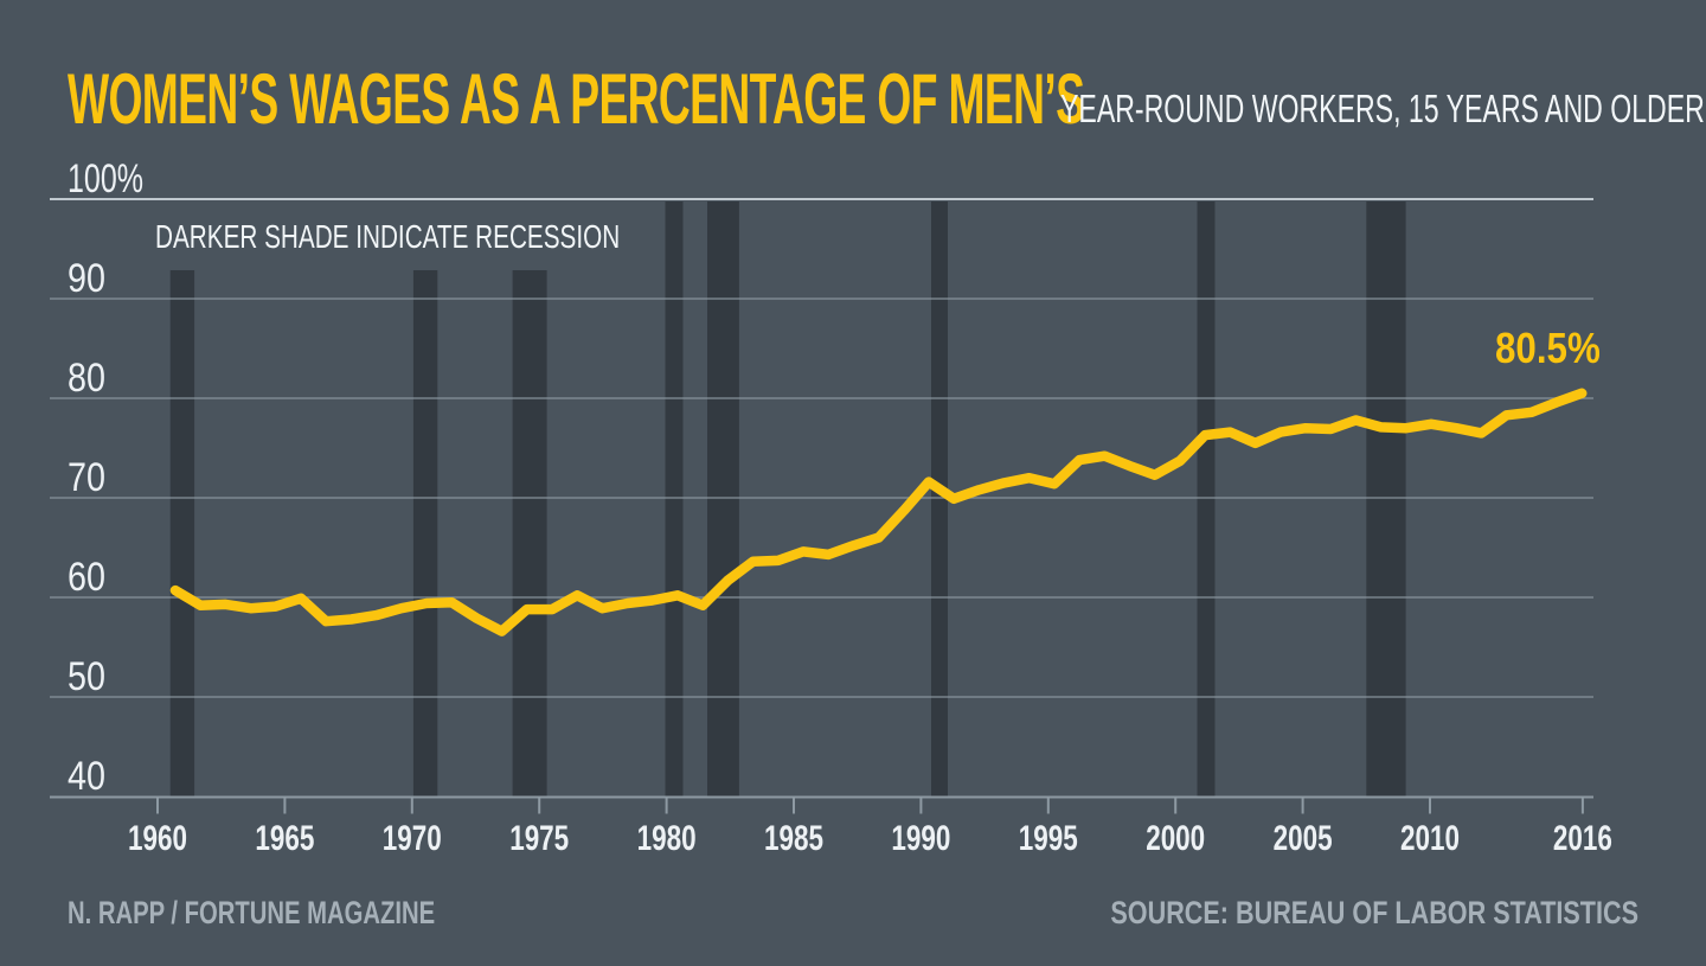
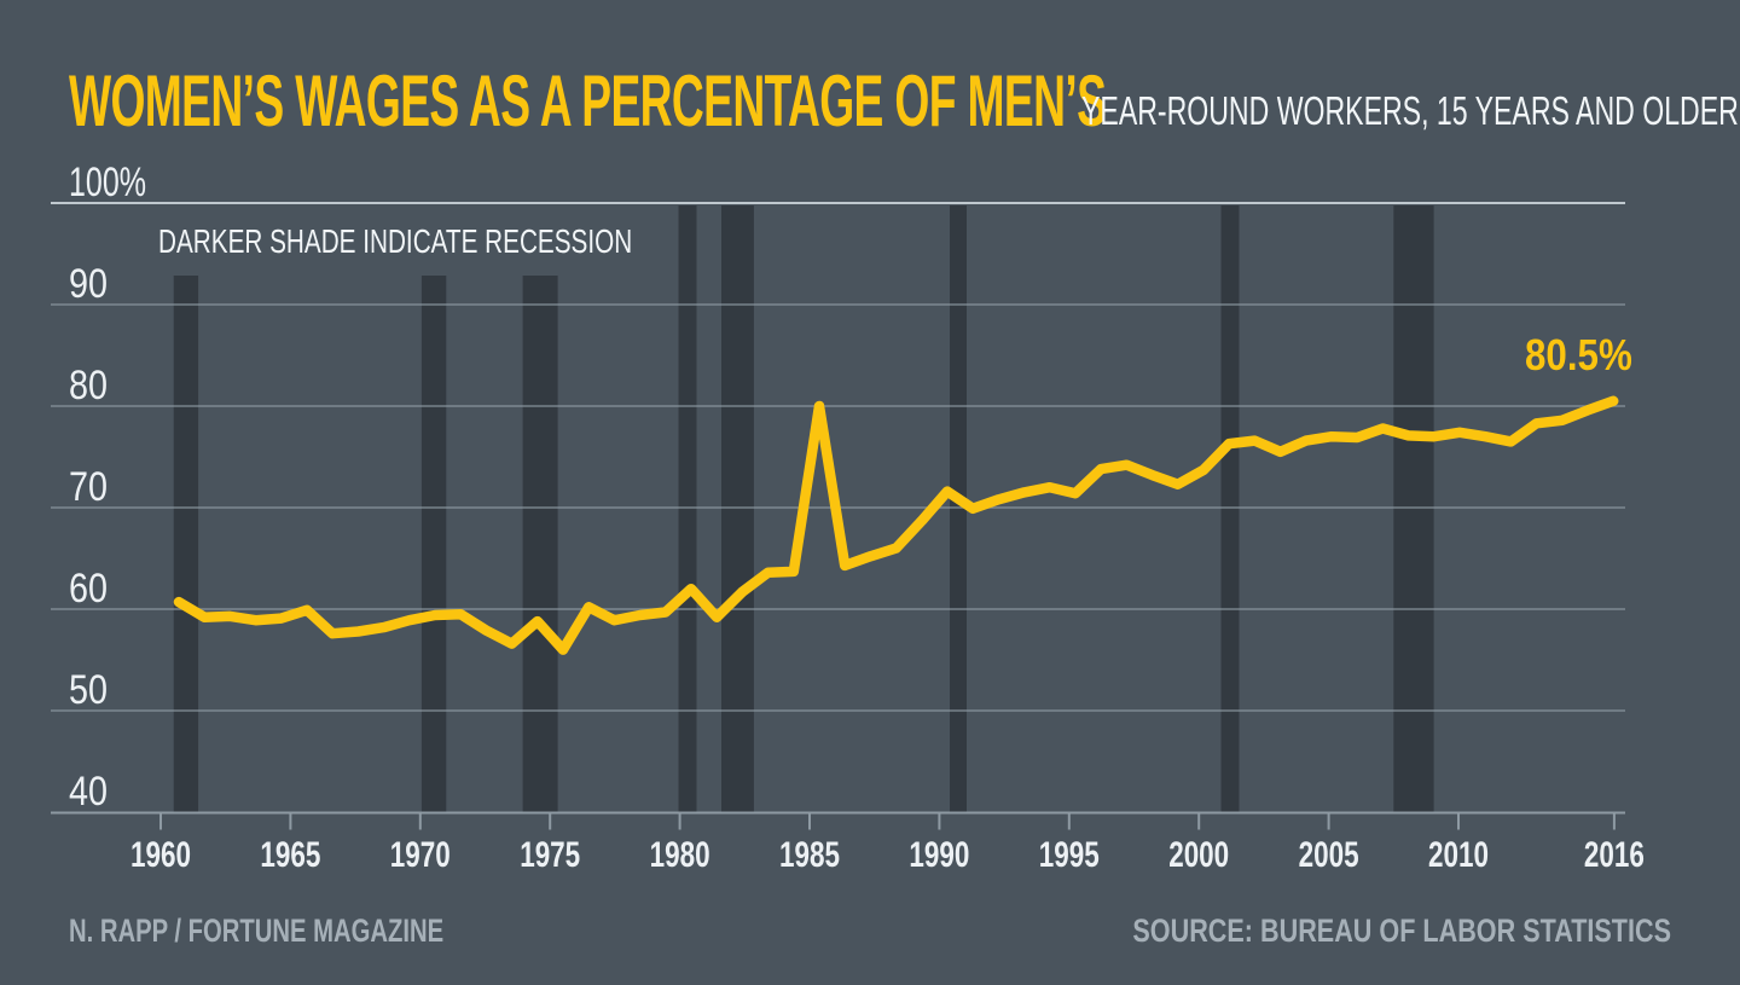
1975: 59% -> 56%
1980: 60% -> 62%
1985: 65% -> 80%
